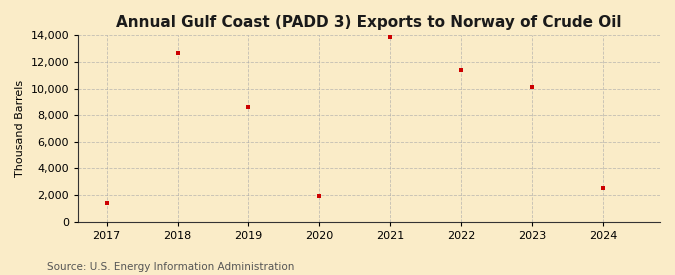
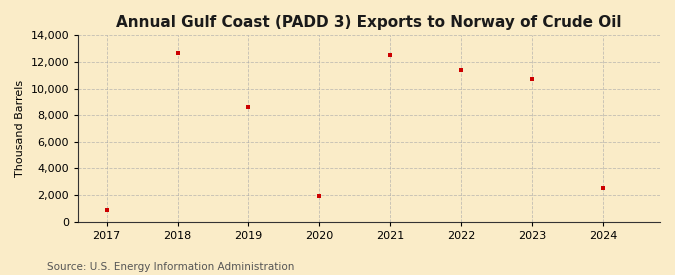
2017: 1,400 -> 900
2021: 13,900 -> 12,500
2023: 10,100 -> 10,700
